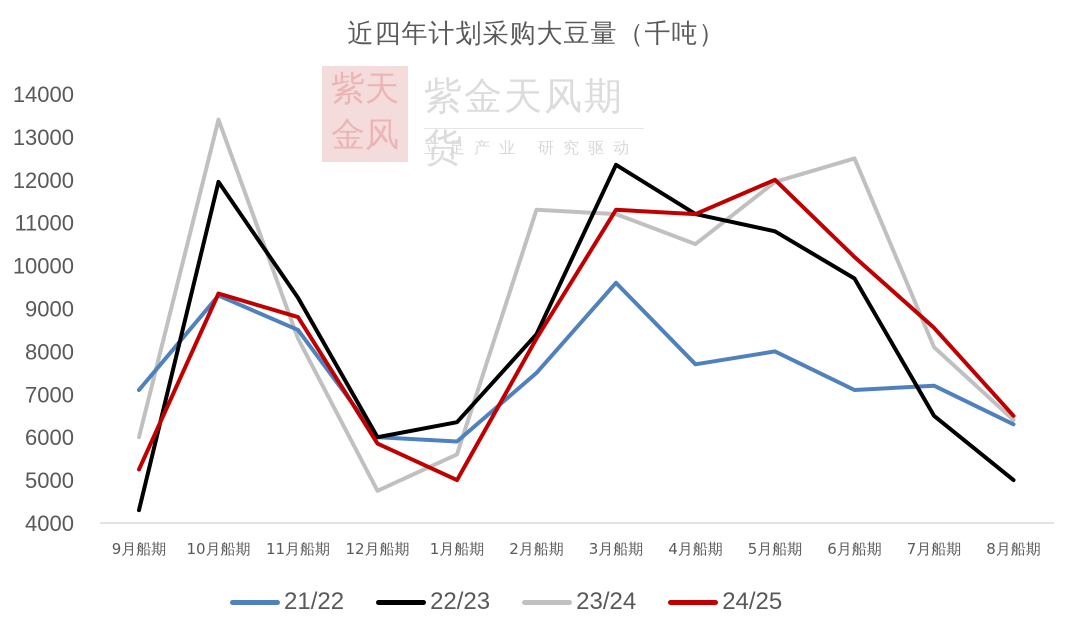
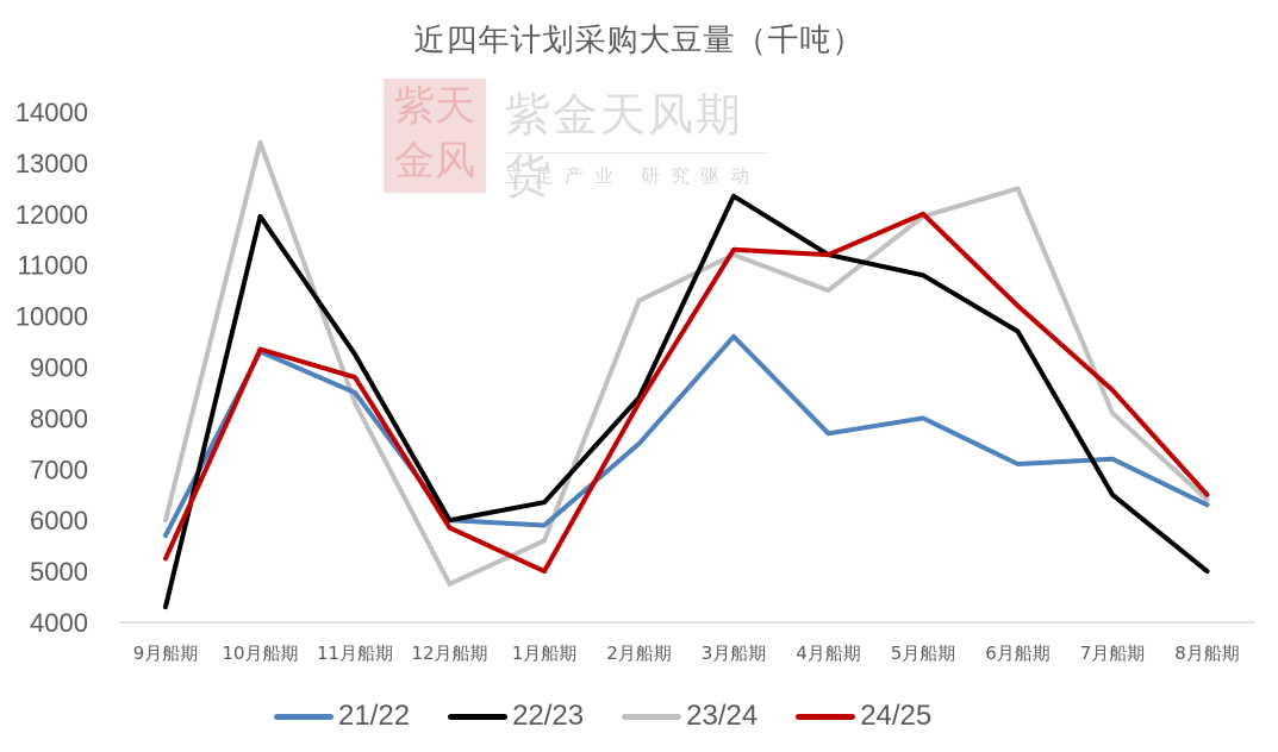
21/22/9月船期: 7100 -> 5700
23/24/2月船期: 11300 -> 10300
